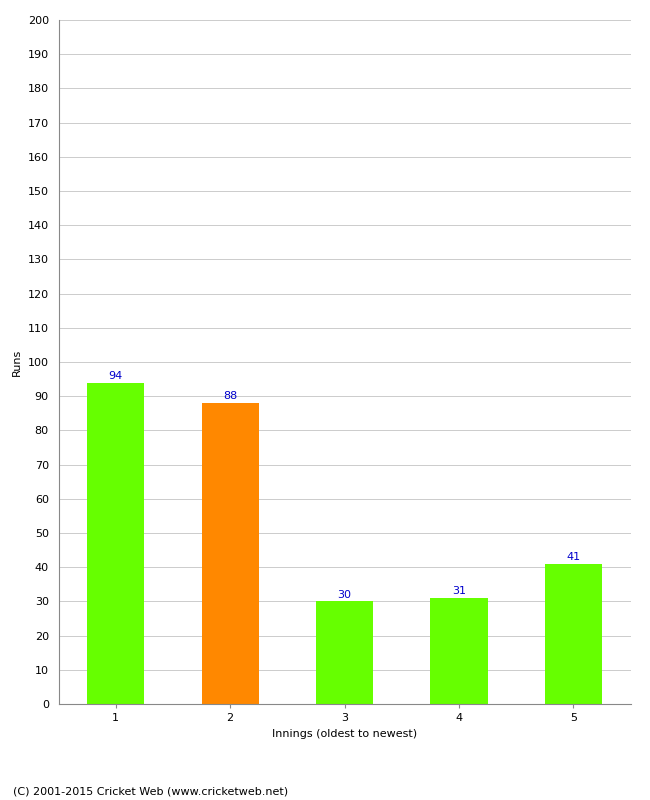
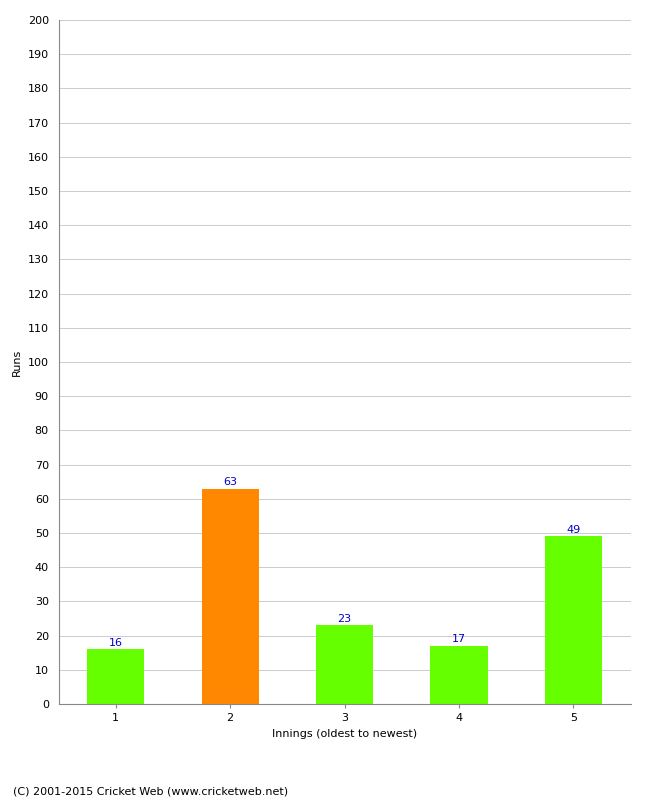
1: 94 -> 16
2: 88 -> 63
3: 30 -> 23
4: 31 -> 17
5: 41 -> 49
